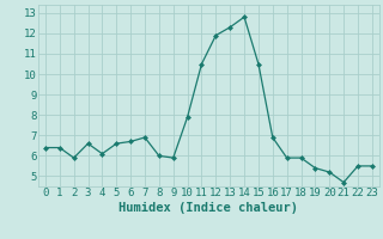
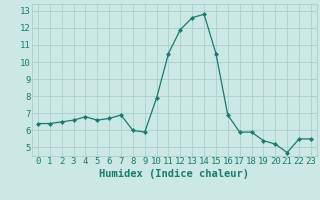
2: 5.9 -> 6.5
4: 6.1 -> 6.8
13: 12.3 -> 12.6
